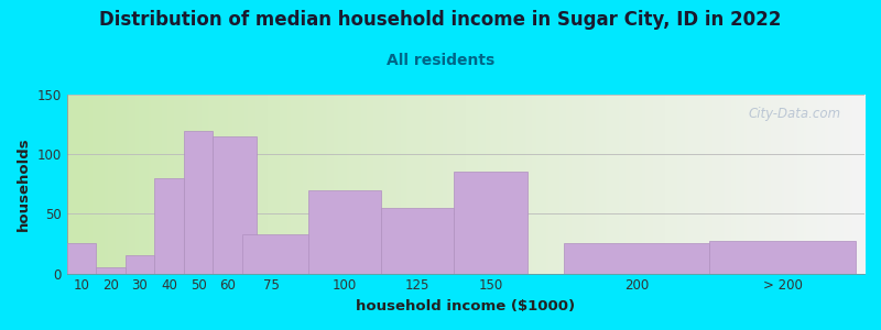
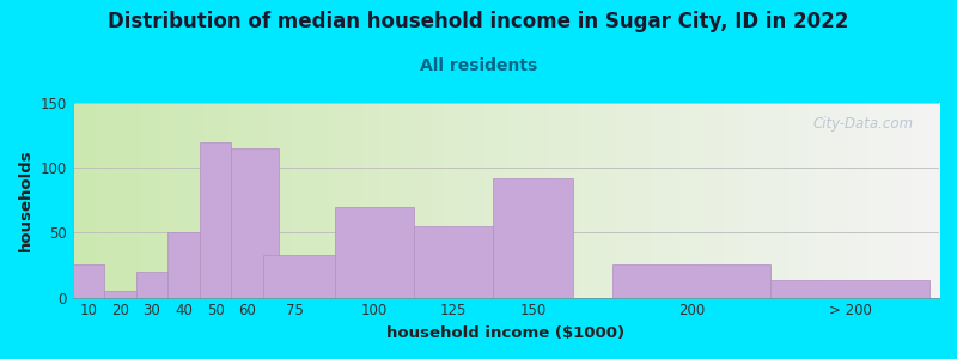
30: 15 -> 20
40: 80 -> 50
150: 85 -> 92
> 200: 27 -> 13
